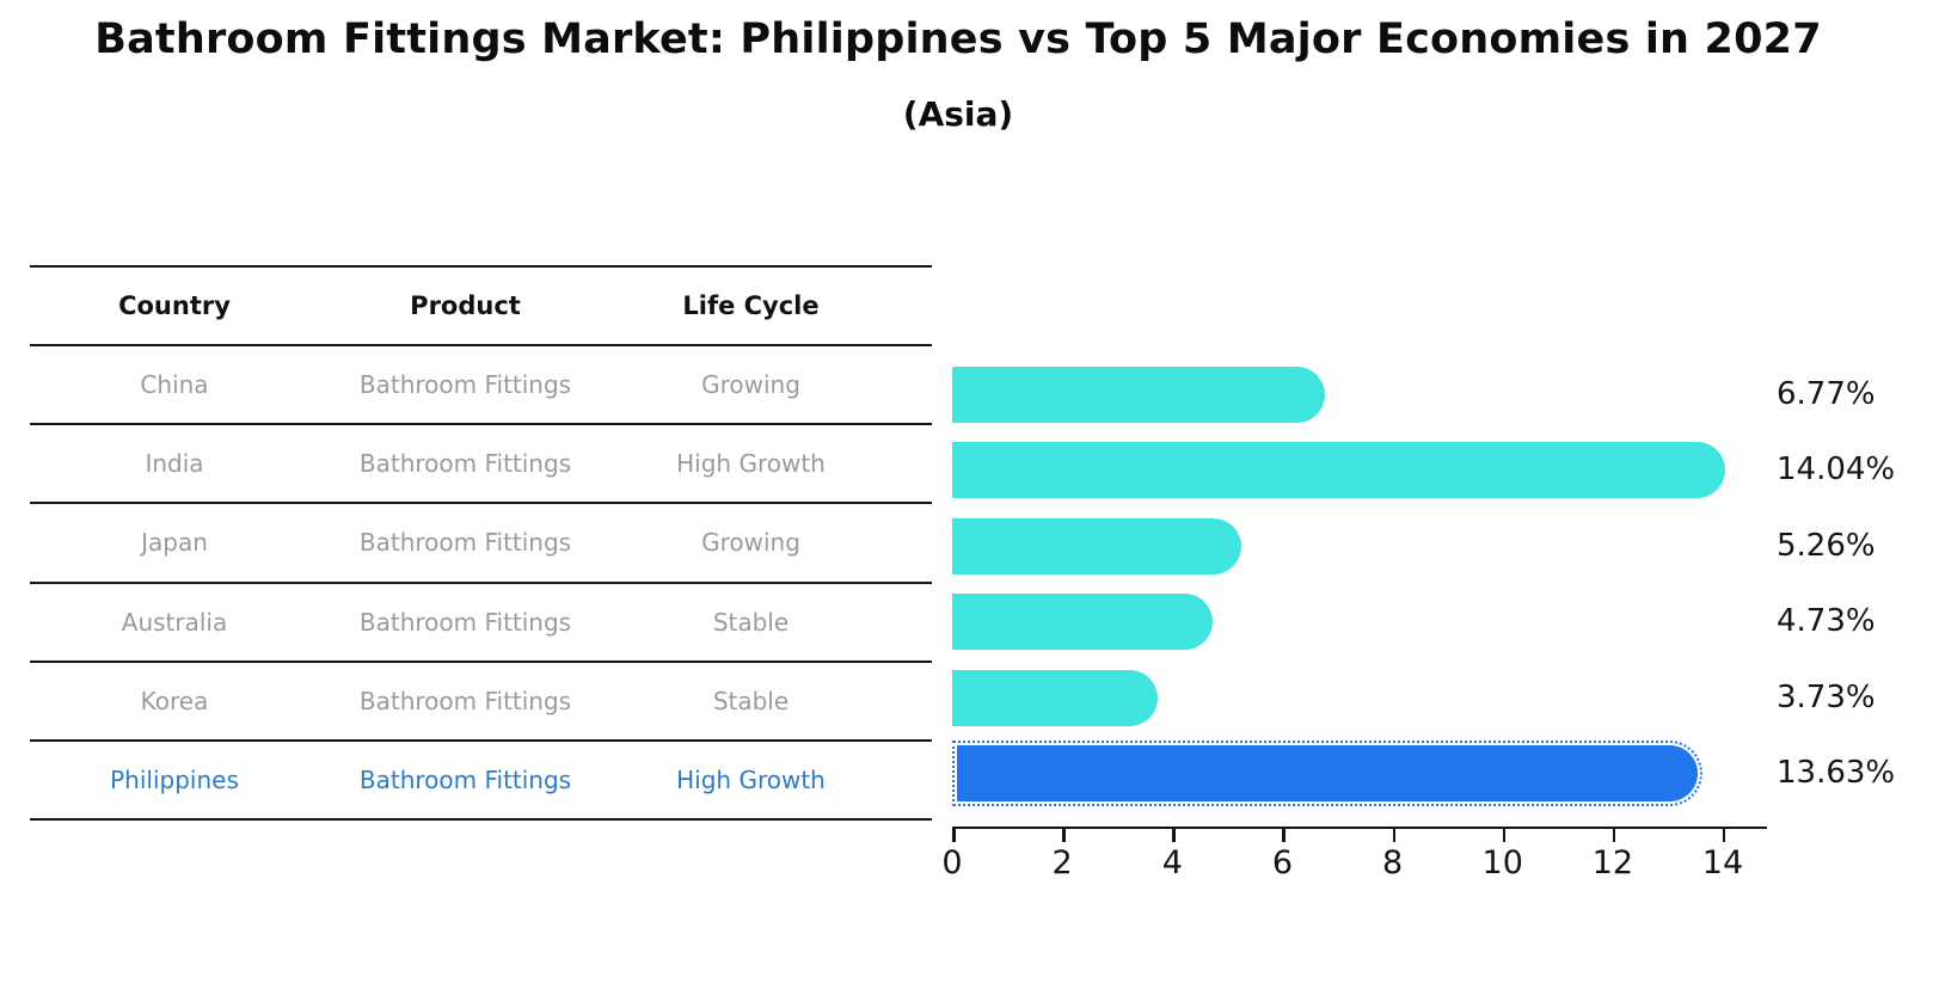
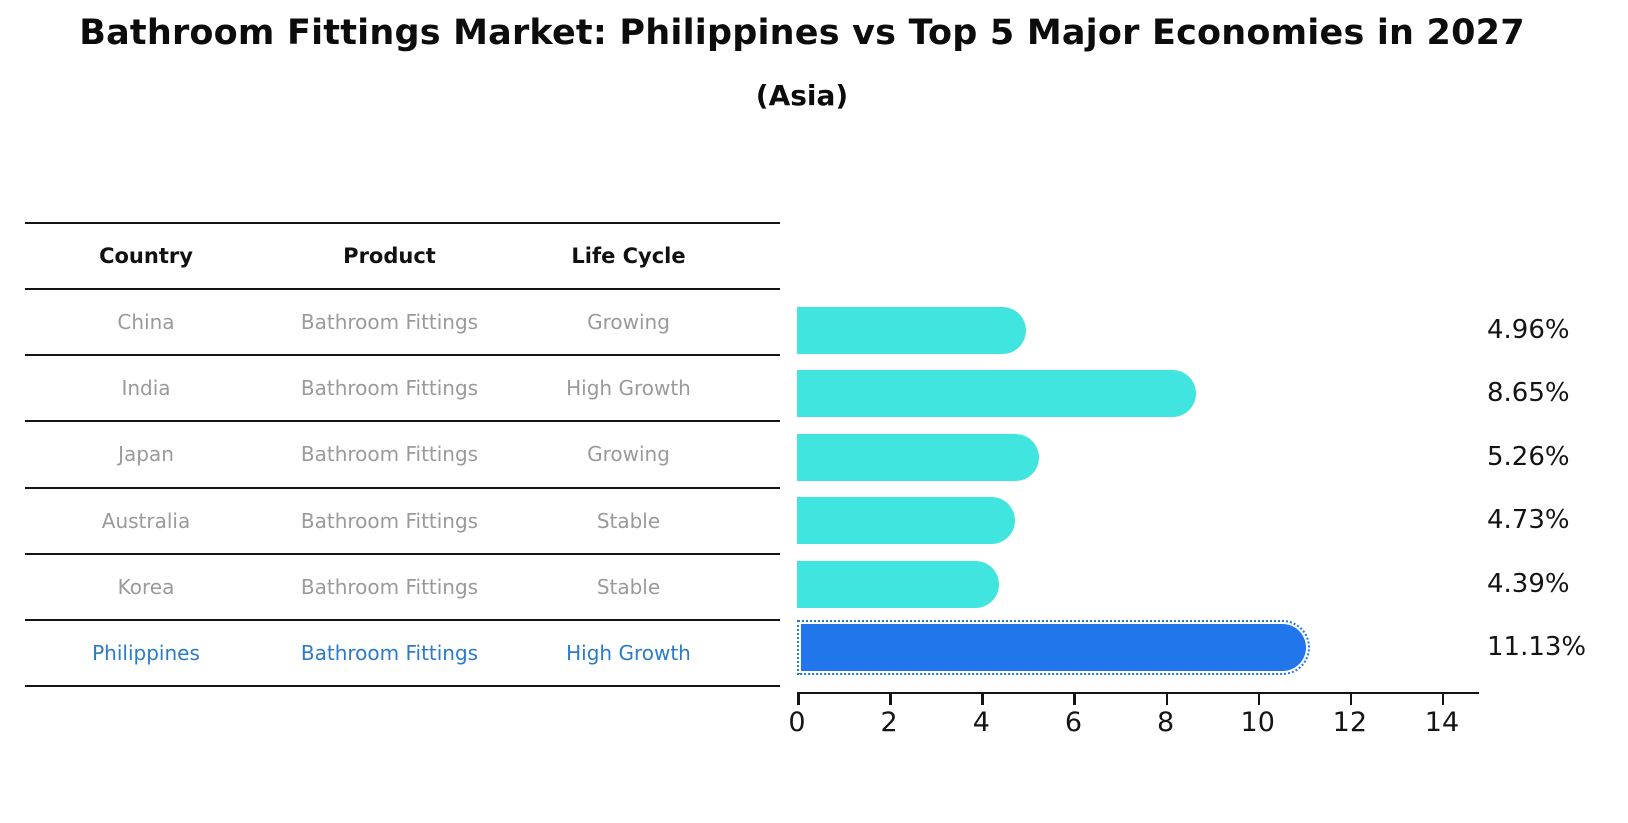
China: 6.77% -> 4.96%
India: 14.04% -> 8.65%
Korea: 3.73% -> 4.39%
Philippines: 13.63% -> 11.13%
